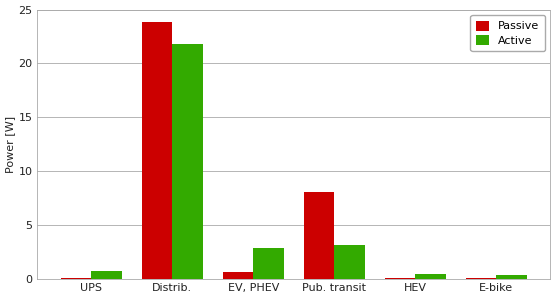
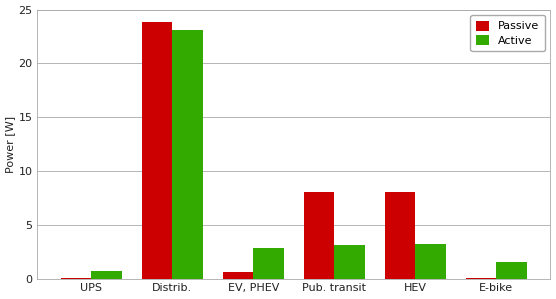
Active/Distrib.: 21.8 -> 23.1
Passive/HEV: 0.1 -> 8.0
Active/HEV: 0.4 -> 3.2
Active/E-bike: 0.3 -> 1.5
